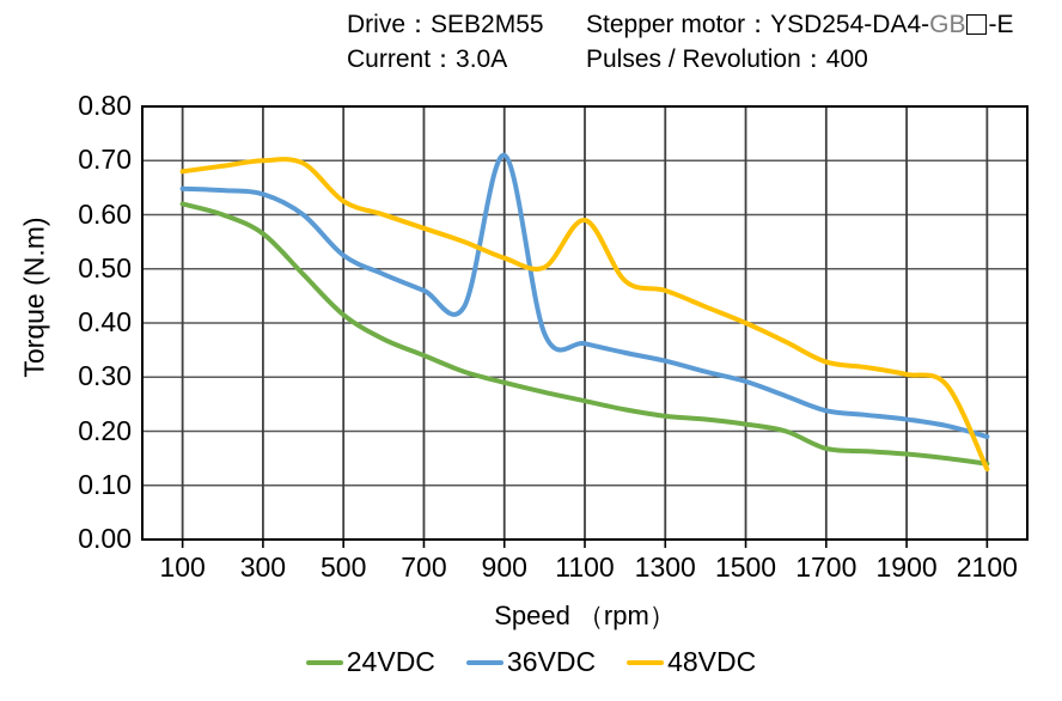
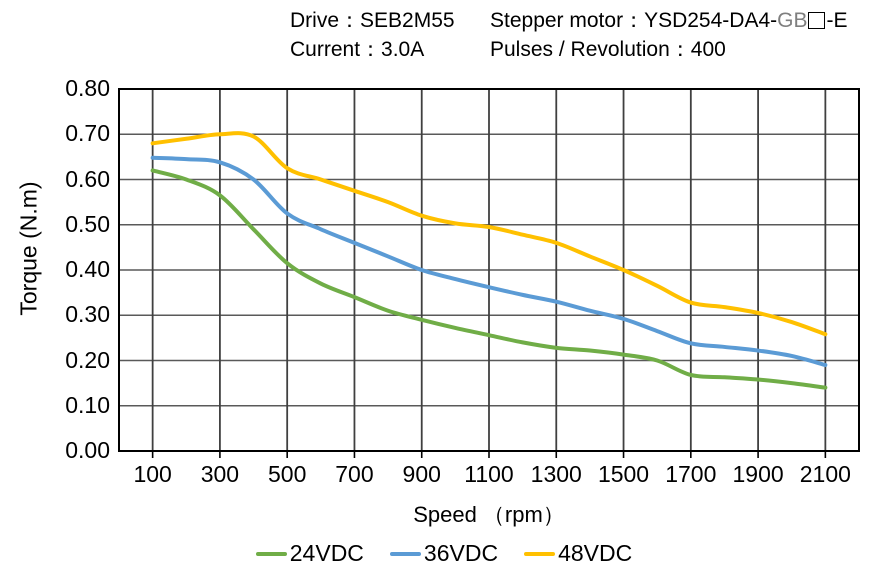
36VDC/900: 0.71 -> 0.40
48VDC/1100: 0.59 -> 0.49
48VDC/2100: 0.13 -> 0.26
